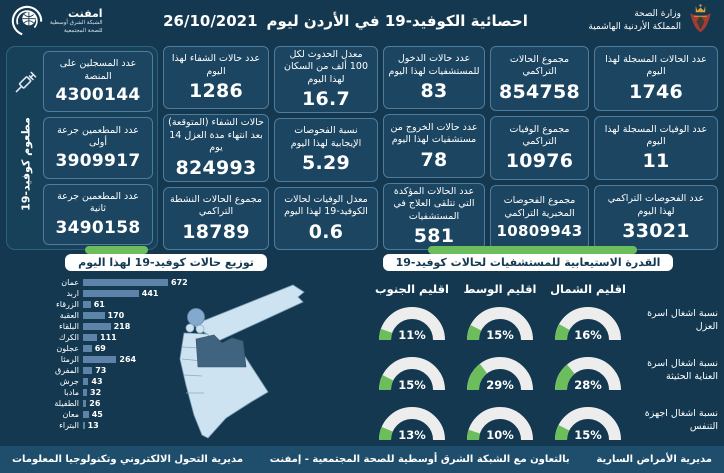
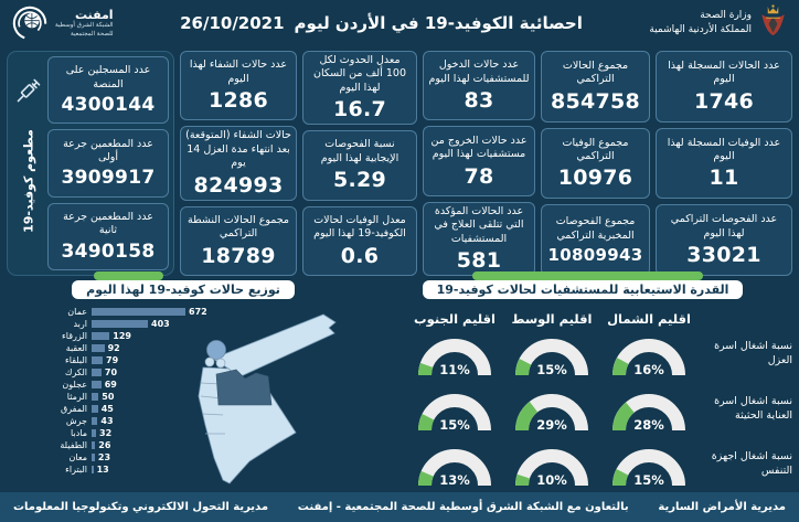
توزيع حالات كوفيد-19 لهذا اليوم/اربد: 441 -> 403
توزيع حالات كوفيد-19 لهذا اليوم/الزرقاء: 61 -> 129
توزيع حالات كوفيد-19 لهذا اليوم/العقبة: 170 -> 92
توزيع حالات كوفيد-19 لهذا اليوم/البلقاء: 218 -> 79
توزيع حالات كوفيد-19 لهذا اليوم/الكرك: 111 -> 70
توزيع حالات كوفيد-19 لهذا اليوم/الرمثا: 264 -> 50
توزيع حالات كوفيد-19 لهذا اليوم/المفرق: 73 -> 45
توزيع حالات كوفيد-19 لهذا اليوم/معان: 45 -> 23
